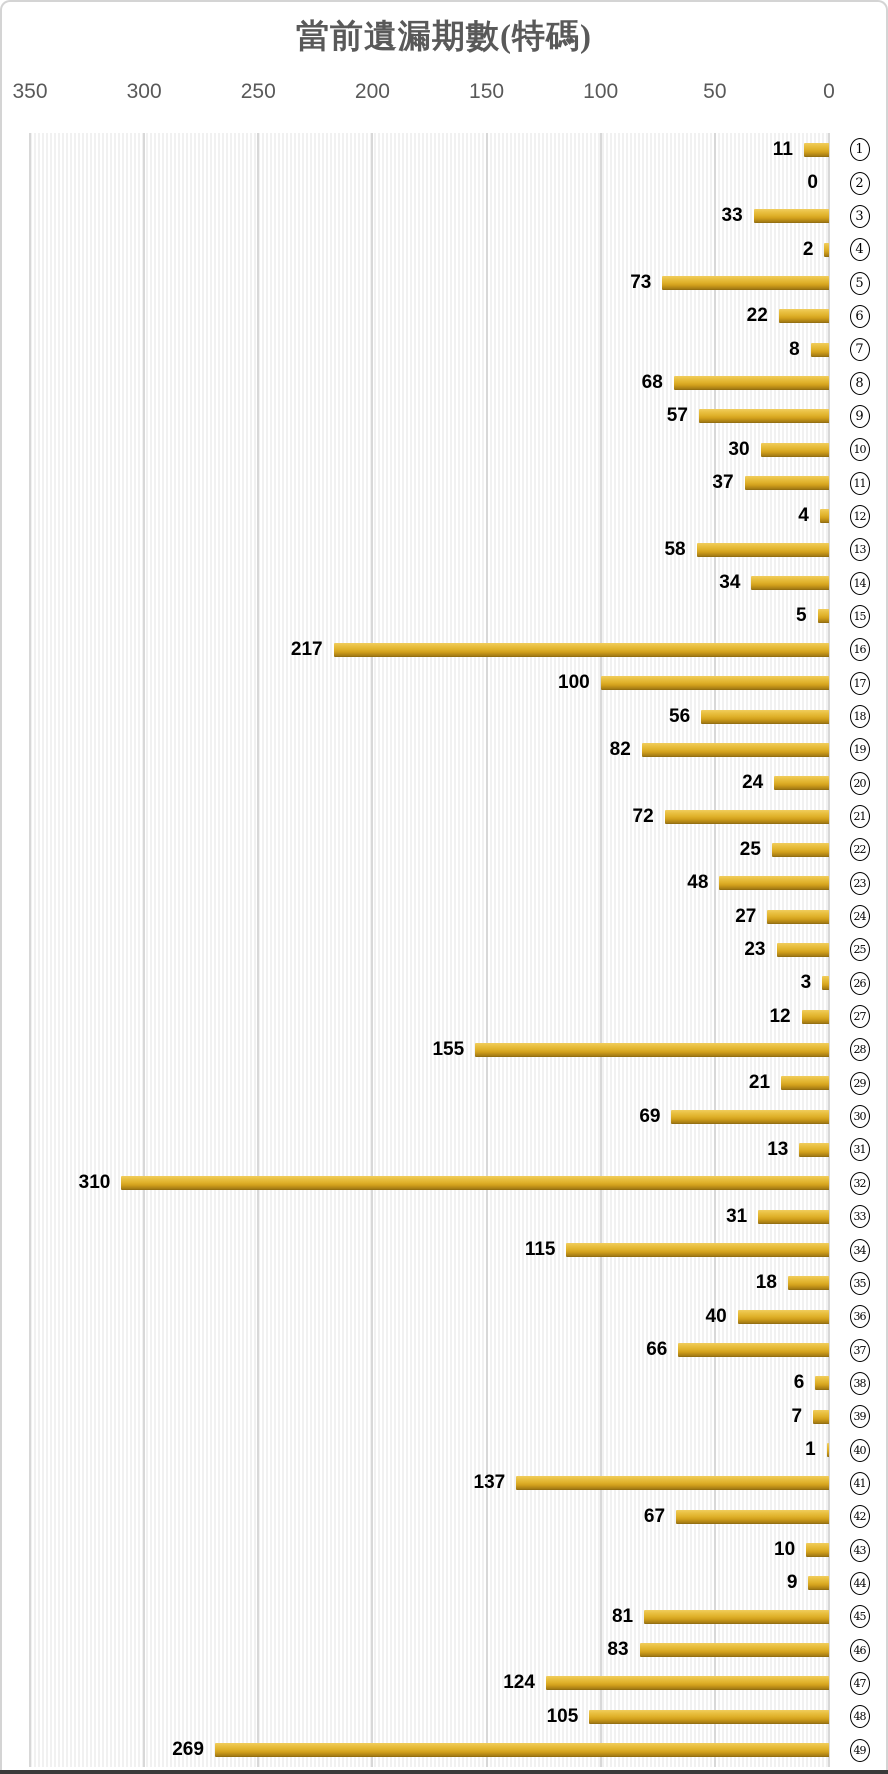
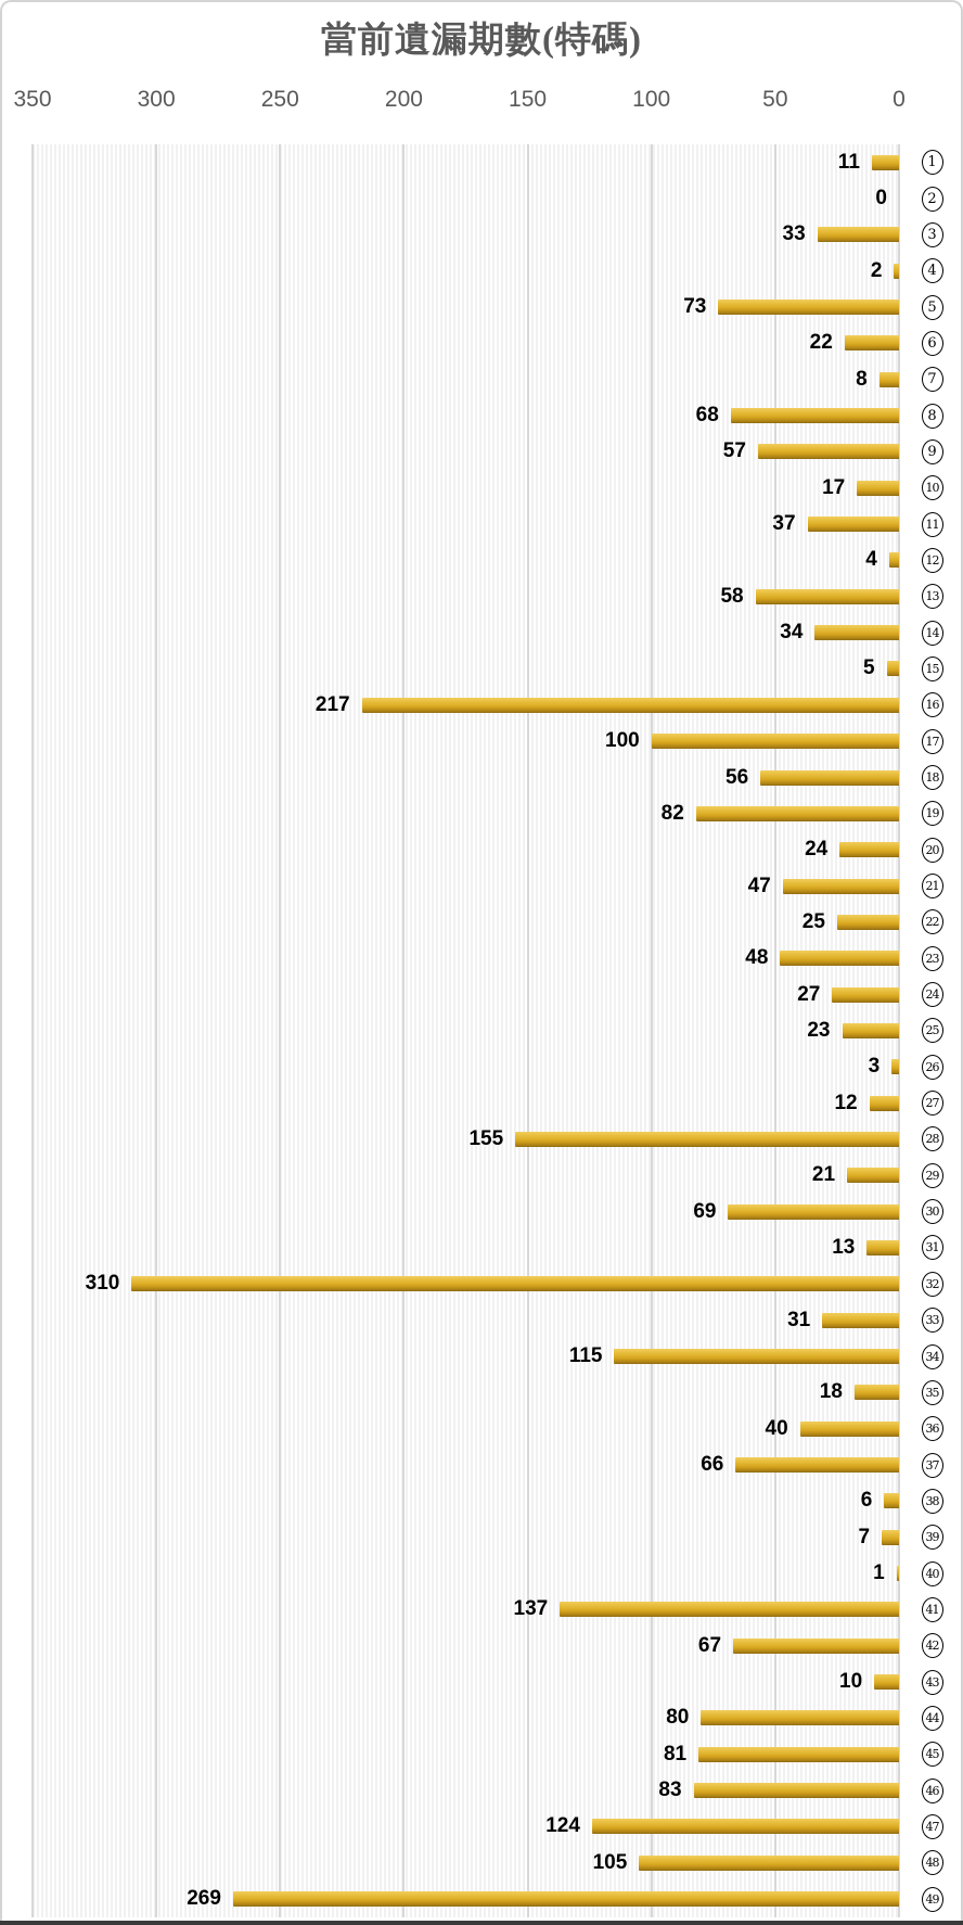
10: 30 -> 17
21: 72 -> 47
44: 9 -> 80
